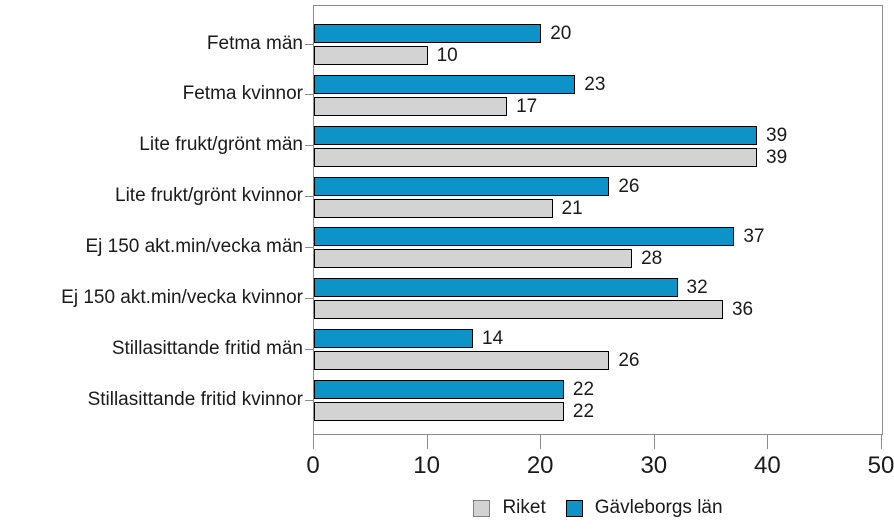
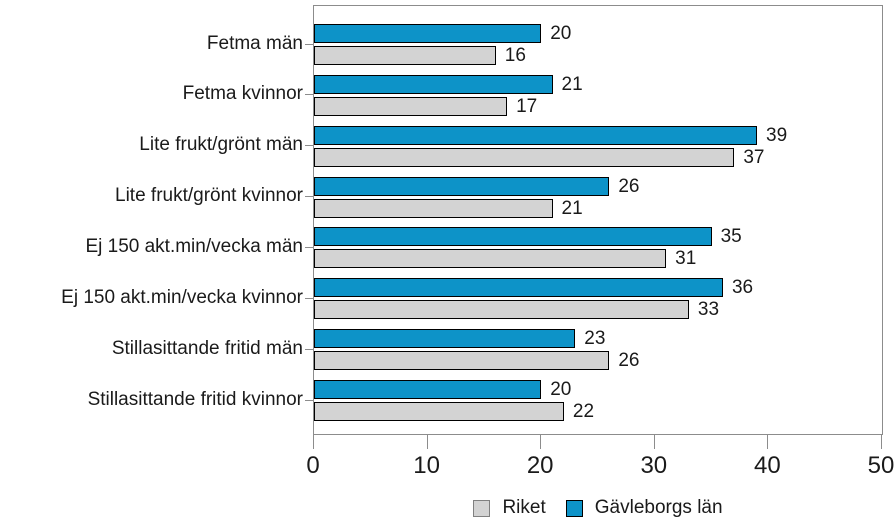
Riket/Fetma män: 10 -> 16
Gävleborgs län/Fetma kvinnor: 23 -> 21
Riket/Lite frukt/grönt män: 39 -> 37
Gävleborgs län/Ej 150 akt.min/vecka män: 37 -> 35
Riket/Ej 150 akt.min/vecka män: 28 -> 31
Gävleborgs län/Ej 150 akt.min/vecka kvinnor: 32 -> 36
Riket/Ej 150 akt.min/vecka kvinnor: 36 -> 33
Gävleborgs län/Stillasittande fritid män: 14 -> 23
Gävleborgs län/Stillasittande fritid kvinnor: 22 -> 20
